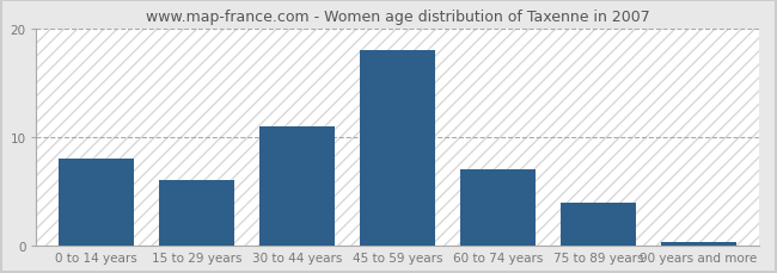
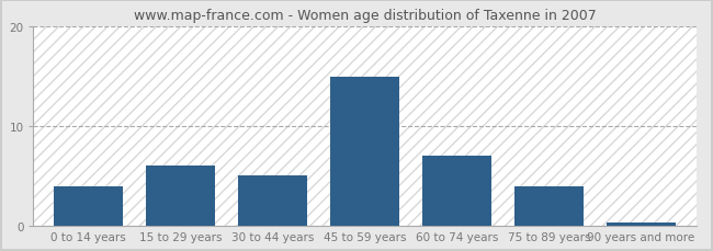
0 to 14 years: 8.0 -> 4.0
30 to 44 years: 11.0 -> 5.0
45 to 59 years: 18.0 -> 15.0
